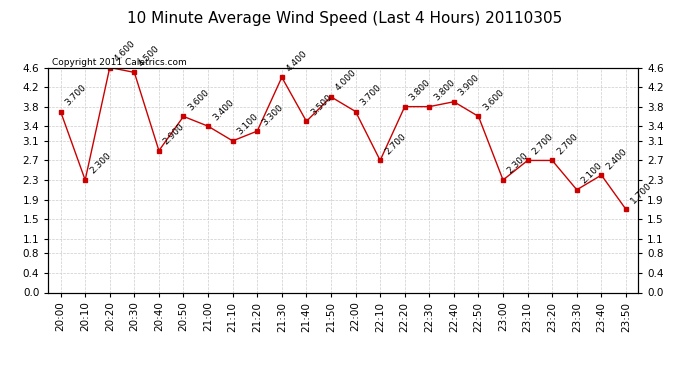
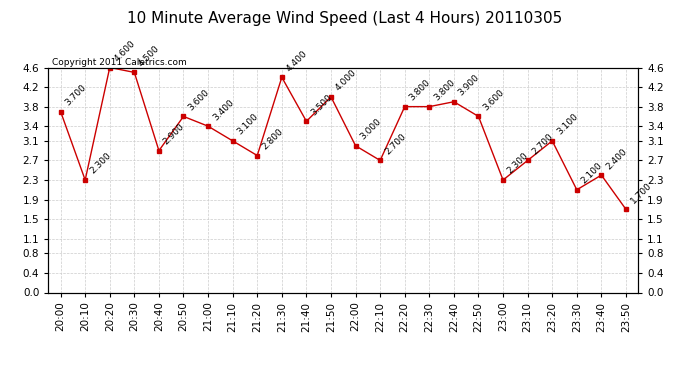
21:20: 3.300 -> 2.800
22:00: 3.700 -> 3.000
23:20: 2.700 -> 3.100
